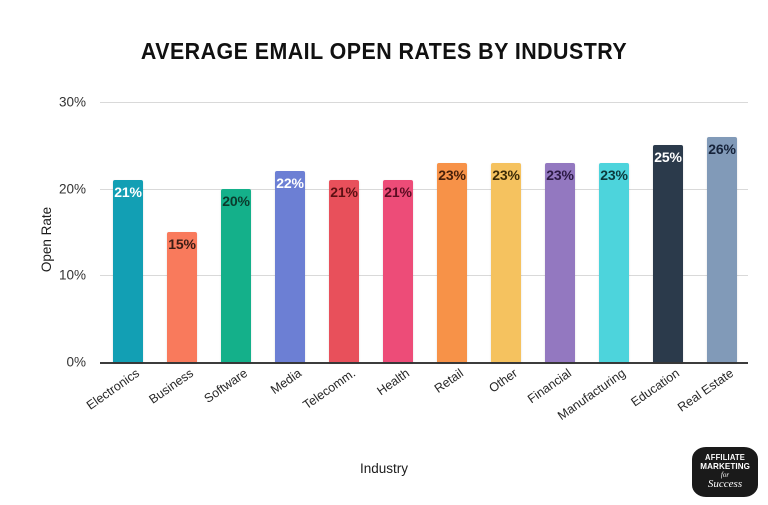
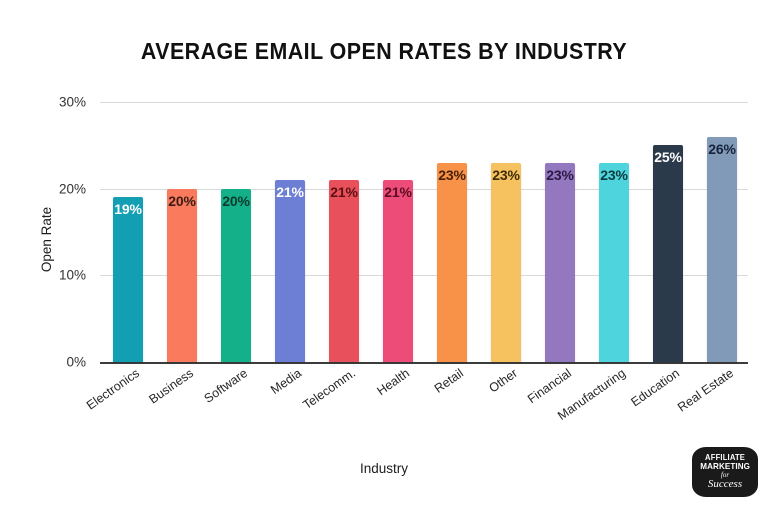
Electronics: 21% -> 19%
Business: 15% -> 20%
Media: 22% -> 21%
